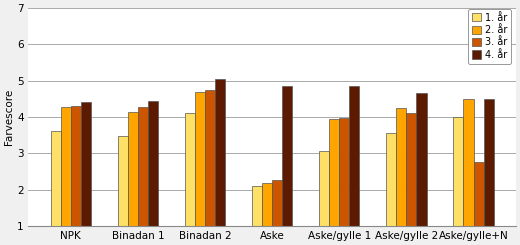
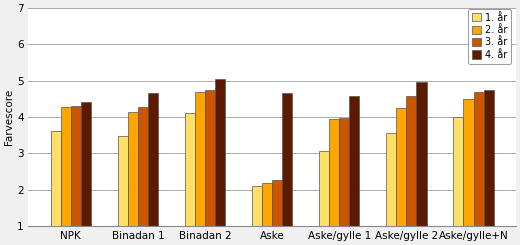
4. år/Binadan 1: 4.45 -> 4.65
4. år/Aske: 4.85 -> 4.65
4. år/Aske/gylle 1: 4.85 -> 4.58
3. år/Aske/gylle 2: 4.10 -> 4.57
4. år/Aske/gylle 2: 4.65 -> 4.97
3. år/Aske/gylle+N: 2.75 -> 4.70
4. år/Aske/gylle+N: 4.50 -> 4.75
